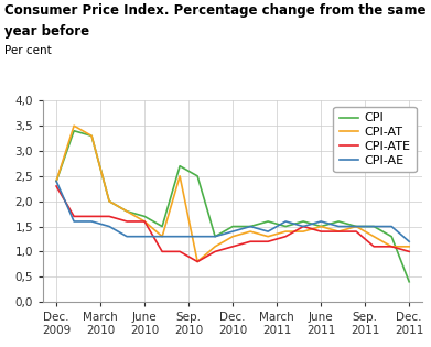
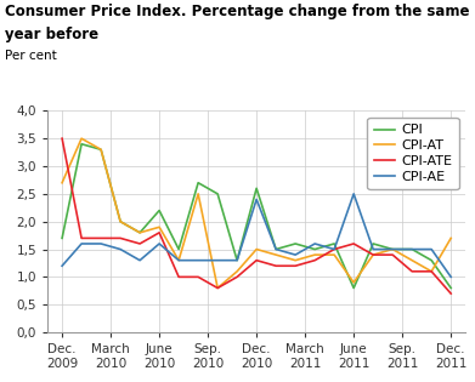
CPI/Dec. 2009: 2,4 -> 1,7
CPI-AT/Dec. 2009: 2,4 -> 2,7
CPI-ATE/Dec. 2009: 2,3 -> 3,5
CPI-AE/Dec. 2009: 2,4 -> 1,2
CPI/June 2010: 1,7 -> 2,2
CPI-AT/June 2010: 1,6 -> 1,9
CPI-ATE/June 2010: 1,6 -> 1,8
CPI-AE/June 2010: 1,3 -> 1,6
CPI/Dec. 2010: 1,5 -> 2,6
CPI-AT/Dec. 2010: 1,3 -> 1,5
CPI-ATE/Dec. 2010: 1,1 -> 1,3
CPI-AE/Dec. 2010: 1,4 -> 2,4
CPI/June 2011: 1,5 -> 0,8
CPI-AT/June 2011: 1,5 -> 0,9
CPI-ATE/June 2011: 1,4 -> 1,6
CPI-AE/June 2011: 1,6 -> 2,5
CPI/Dec. 2011: 0,4 -> 0,8
CPI-AT/Dec. 2011: 1,1 -> 1,7
CPI-ATE/Dec. 2011: 1,0 -> 0,7
CPI-AE/Dec. 2011: 1,2 -> 1,0
